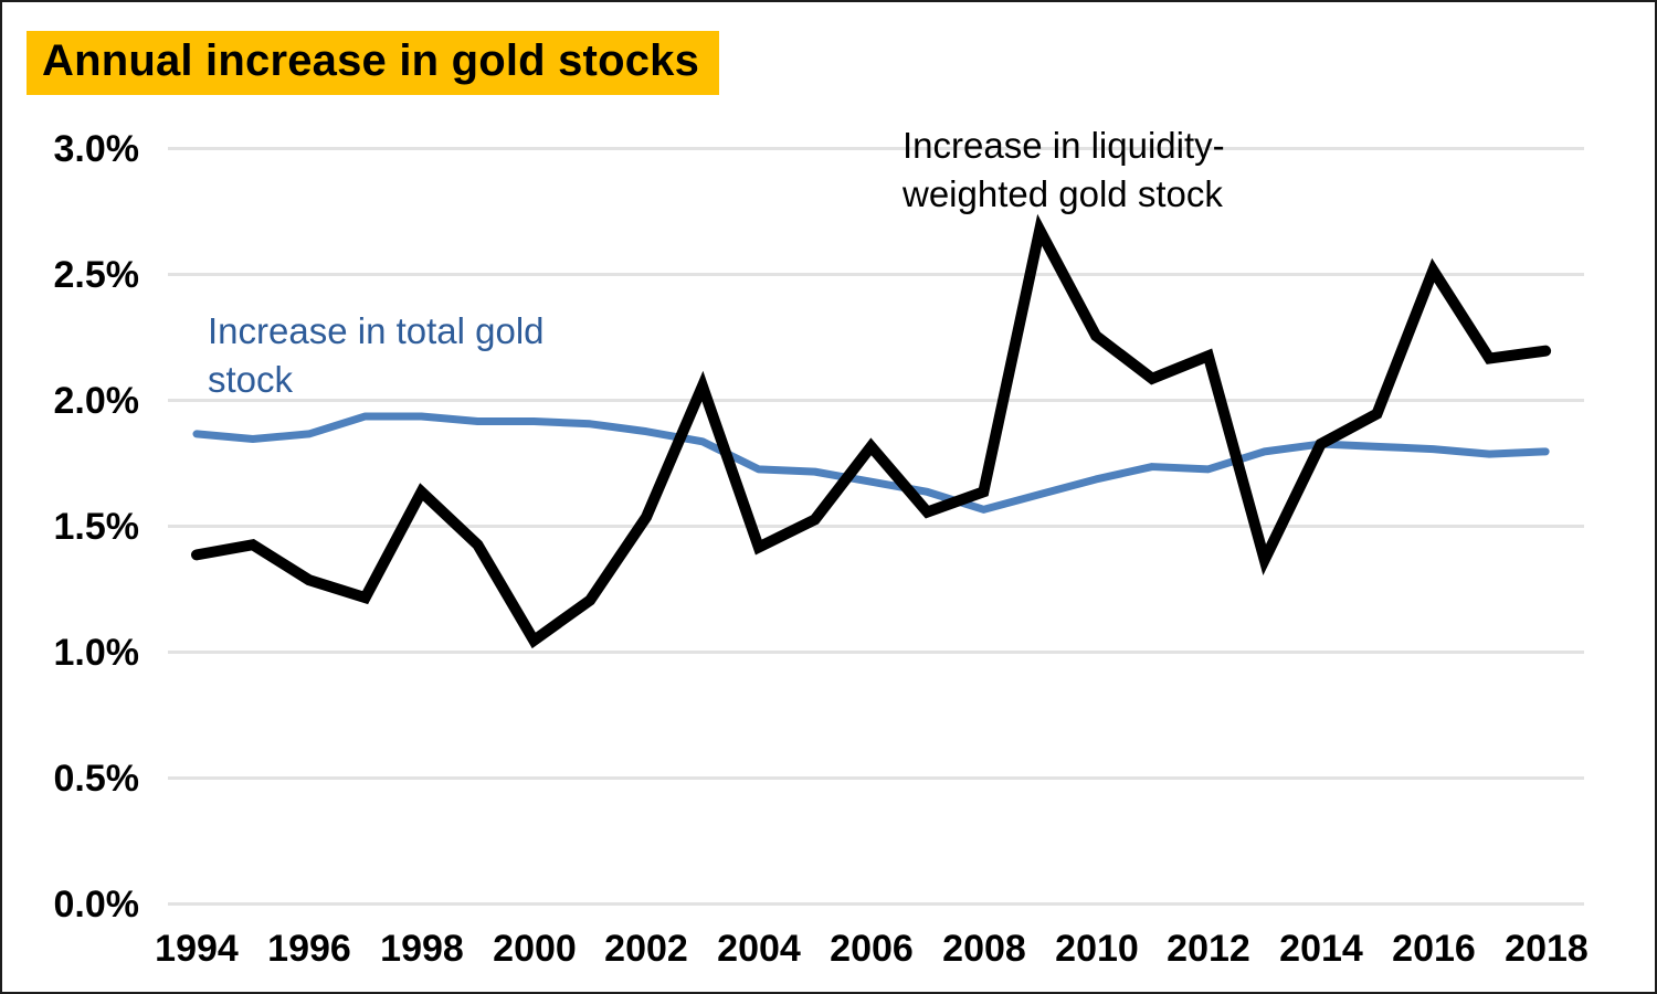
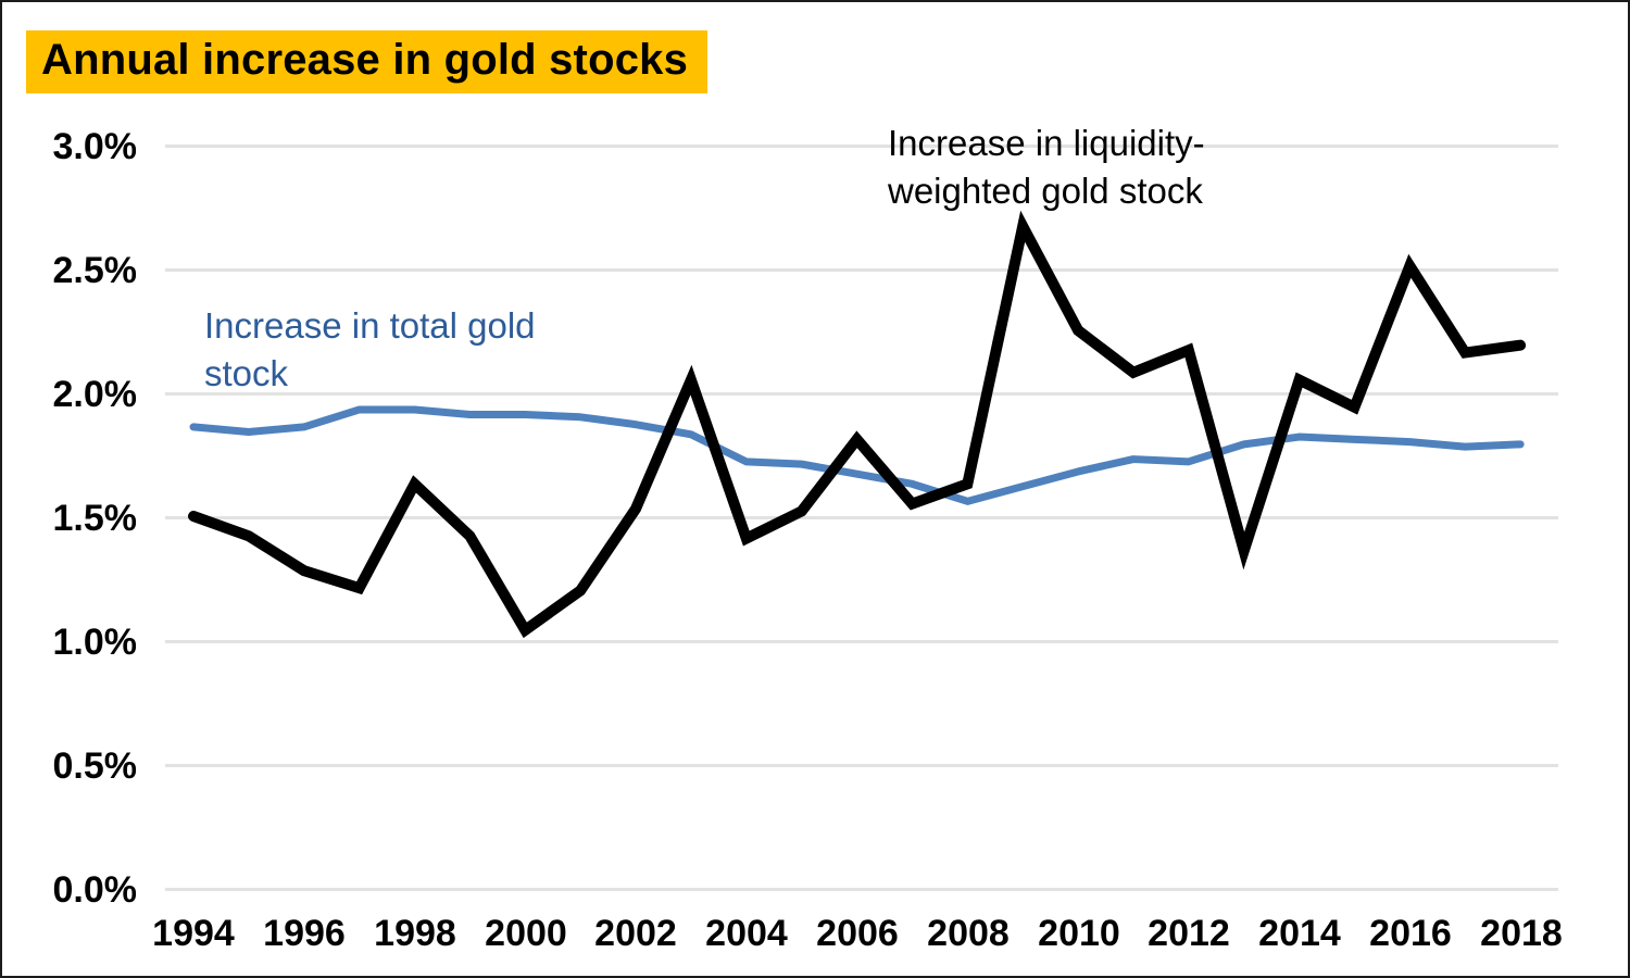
Increase in liquidity-weighted gold stock/1994: 1.38% -> 1.50%
Increase in liquidity-weighted gold stock/2014: 1.82% -> 2.05%
